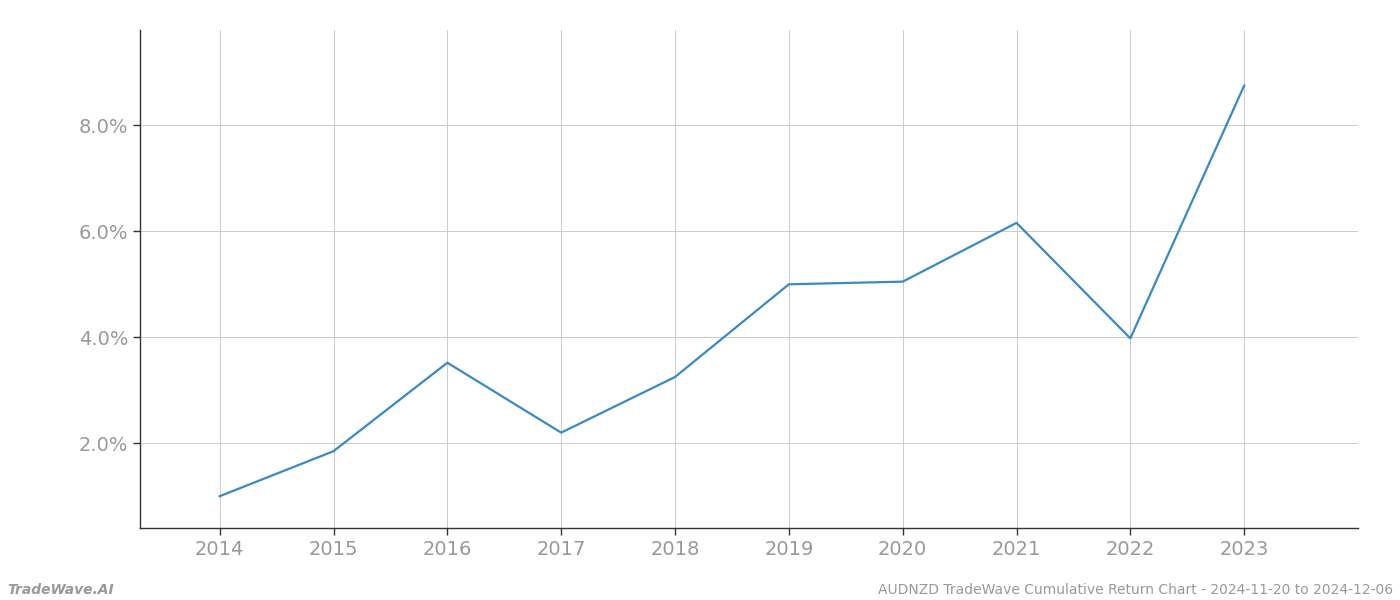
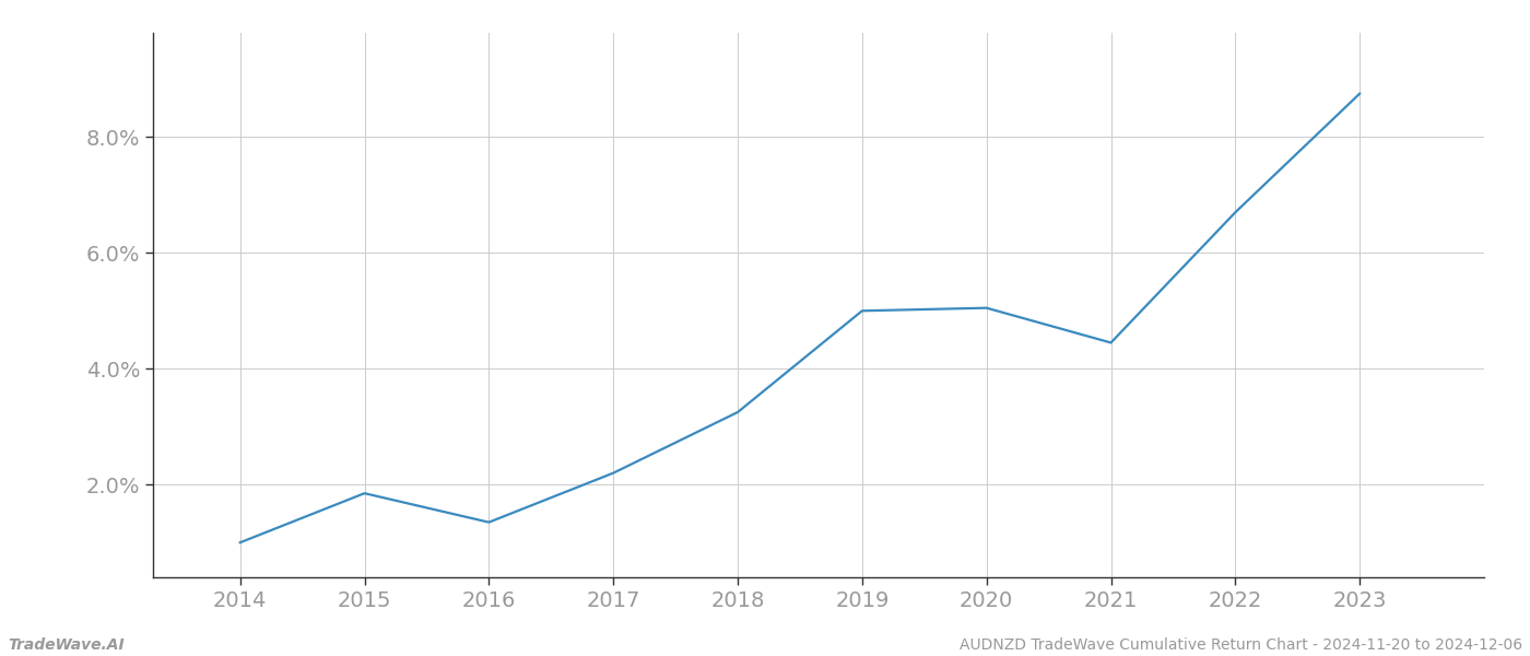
2016: 3.52% -> 1.35%
2021: 6.16% -> 4.45%
2022: 3.98% -> 6.70%
